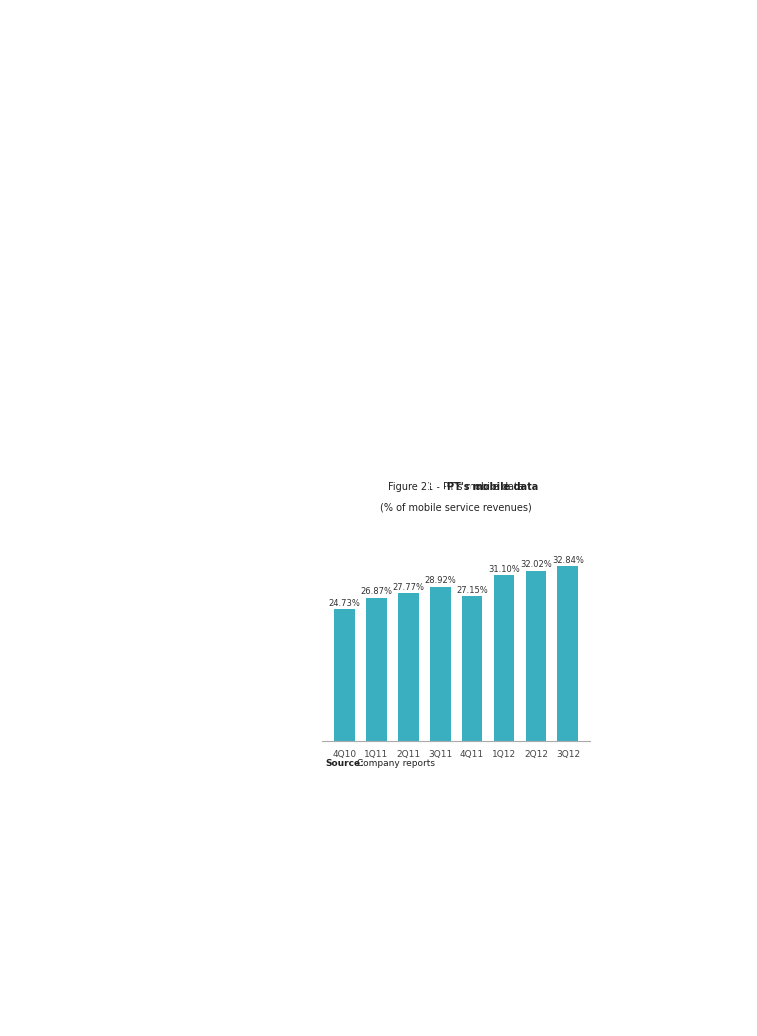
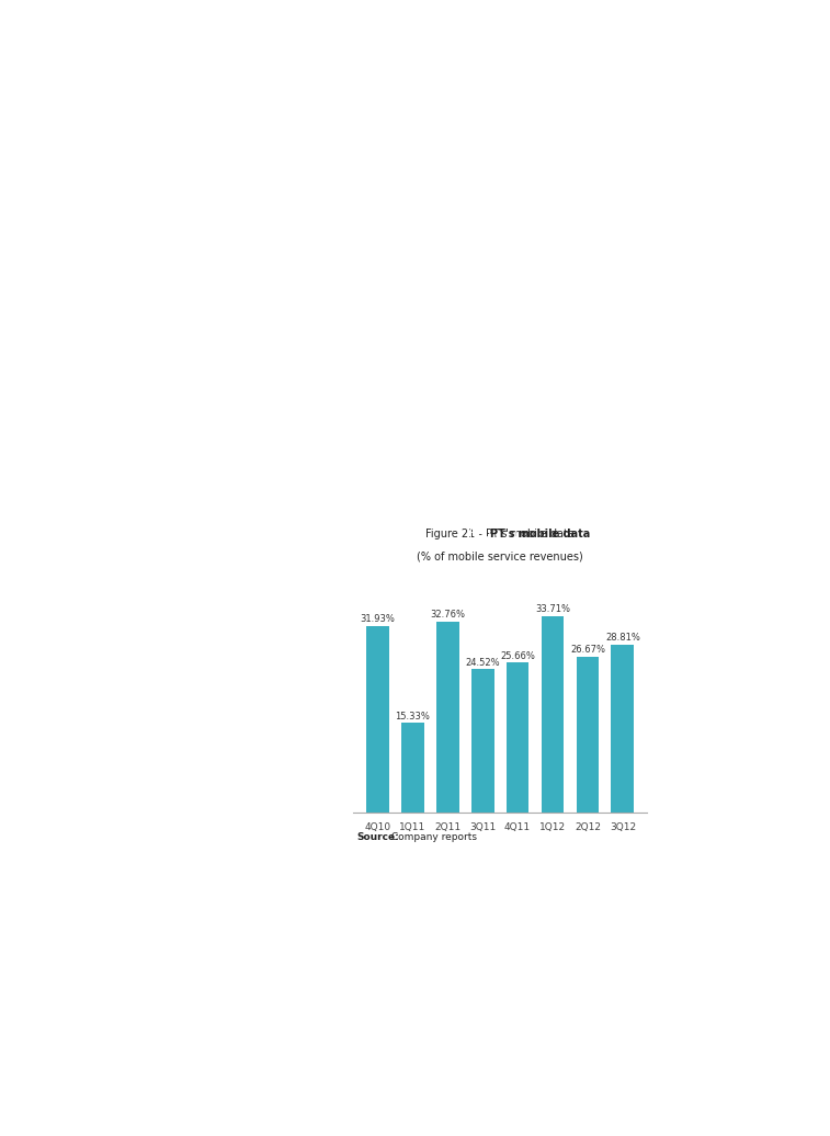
4Q10: 24.73% -> 31.93%
1Q11: 26.87% -> 15.33%
2Q11: 27.77% -> 32.76%
3Q11: 28.92% -> 24.52%
4Q11: 27.15% -> 25.66%
1Q12: 31.10% -> 33.71%
2Q12: 32.02% -> 26.67%
3Q12: 32.84% -> 28.81%
